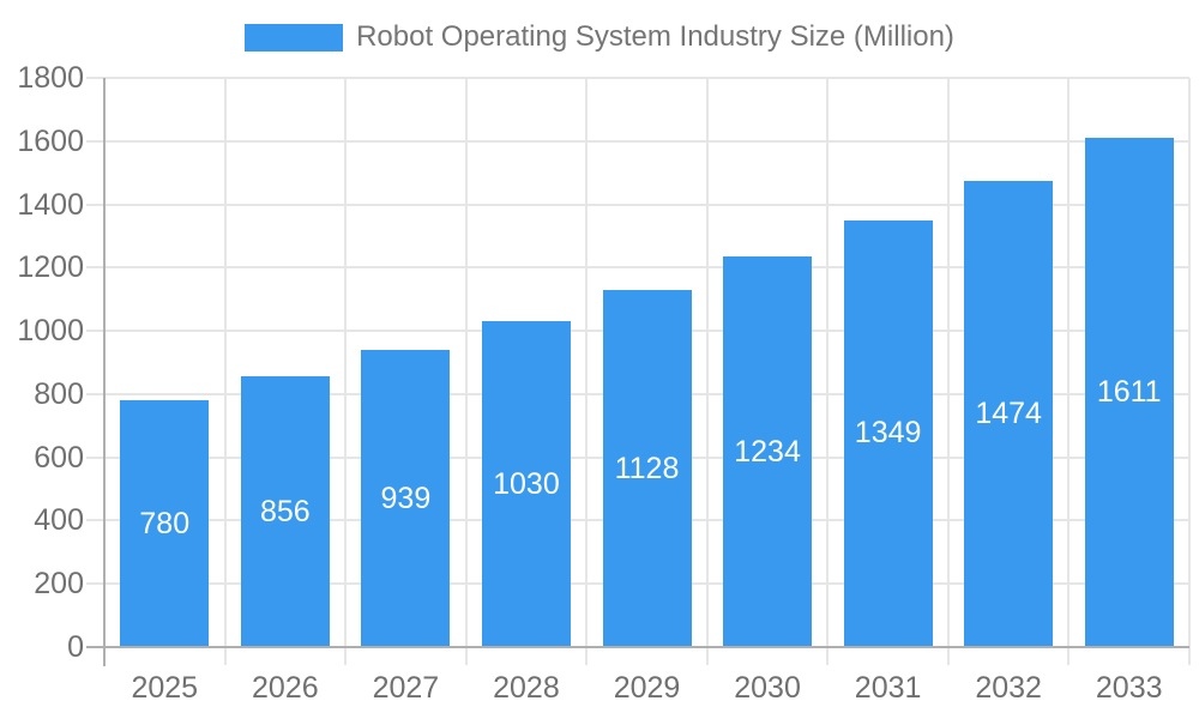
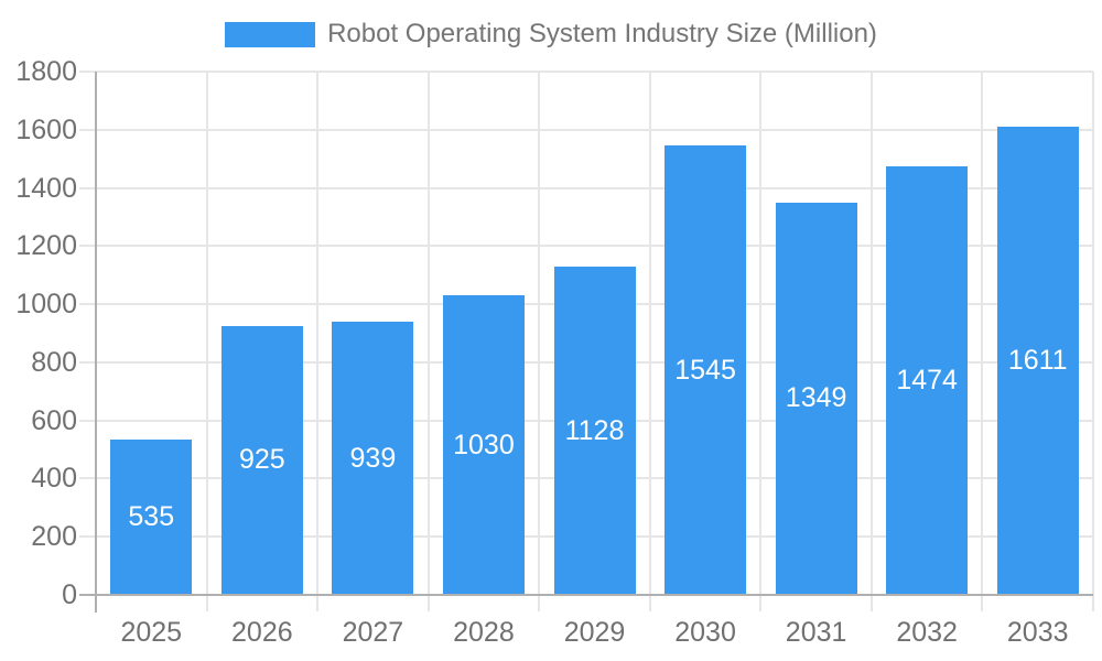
2025: 780 -> 535
2026: 856 -> 925
2030: 1234 -> 1545
